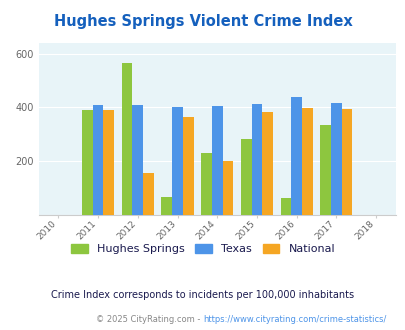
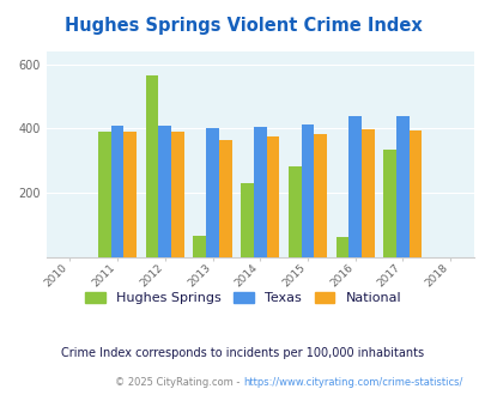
National/2012: 155 -> 388
National/2014: 200 -> 373
Texas/2017: 415 -> 440
